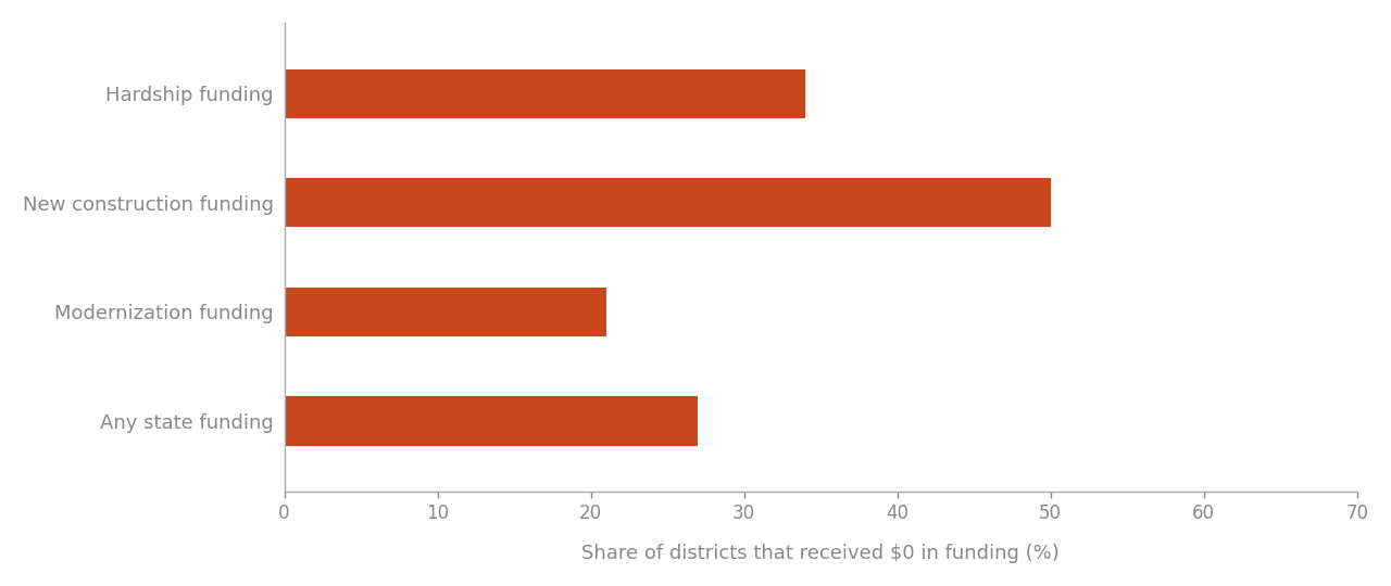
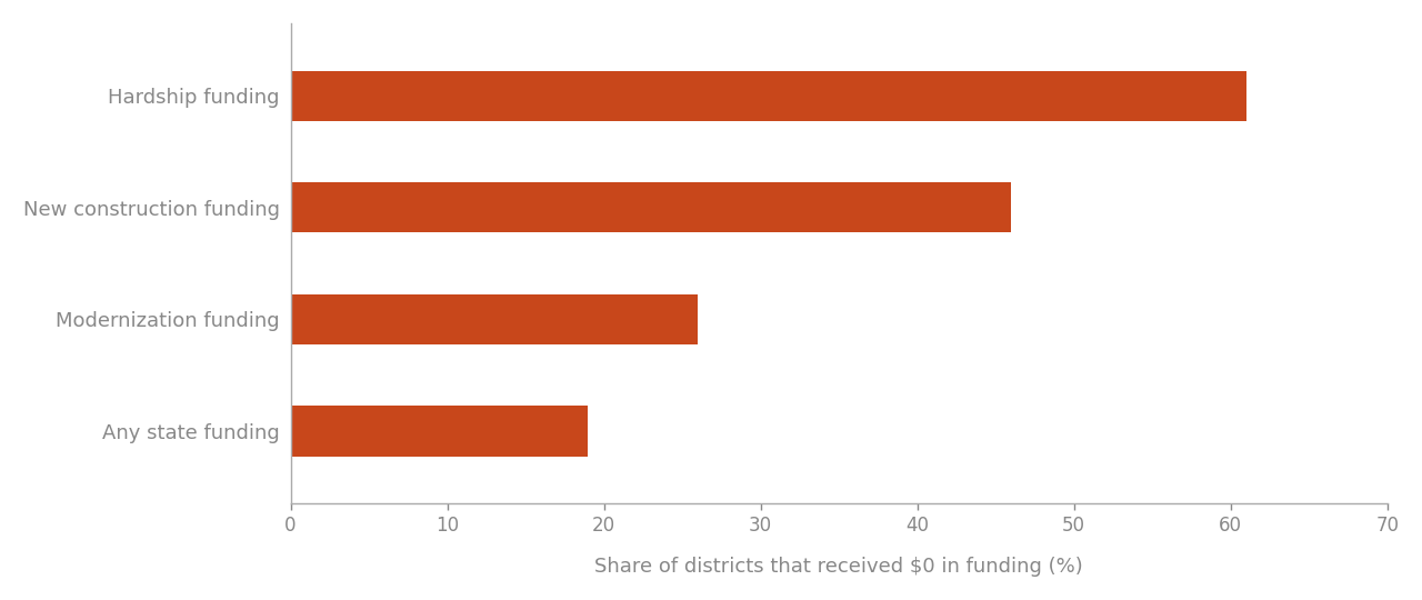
Hardship funding: 34 -> 61
New construction funding: 50 -> 46
Modernization funding: 21 -> 26
Any state funding: 27 -> 19
